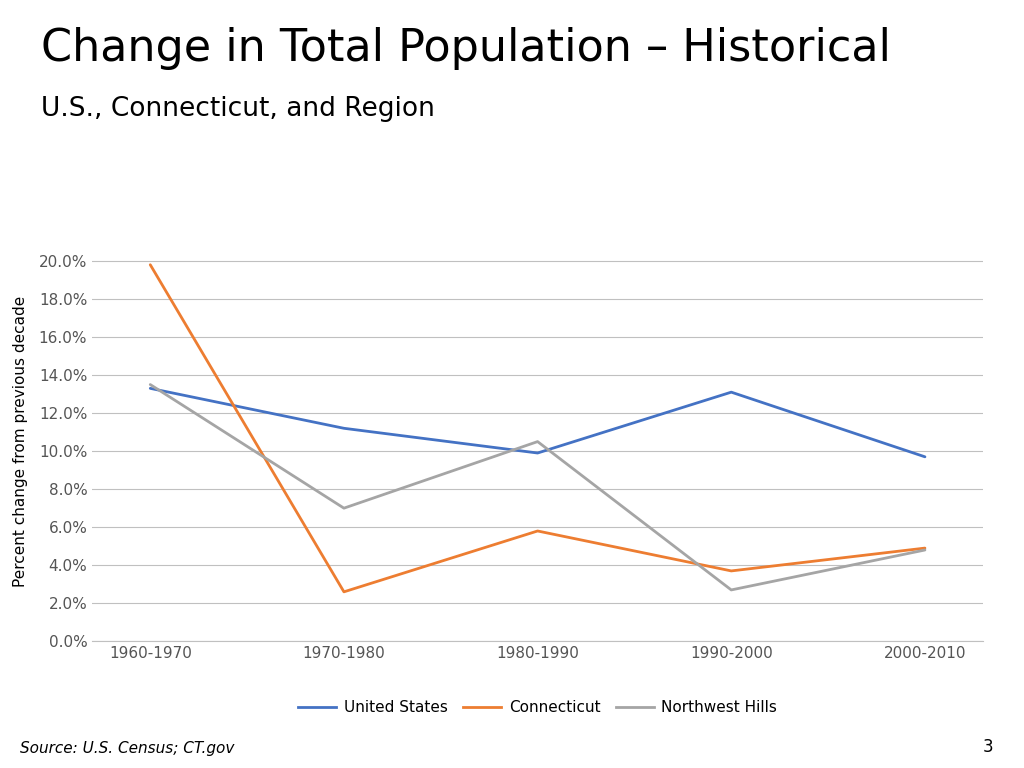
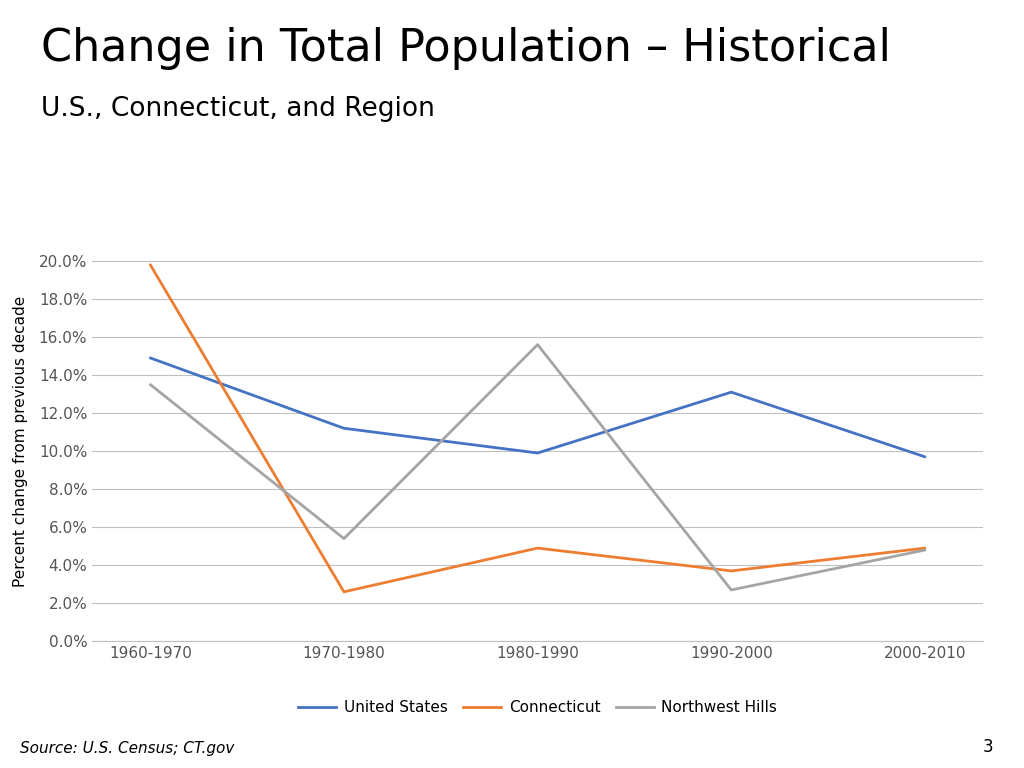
United States/1960-1970: 13.3% -> 14.9%
Northwest Hills/1970-1980: 7.0% -> 5.4%
Connecticut/1980-1990: 5.8% -> 4.9%
Northwest Hills/1980-1990: 10.5% -> 15.6%
